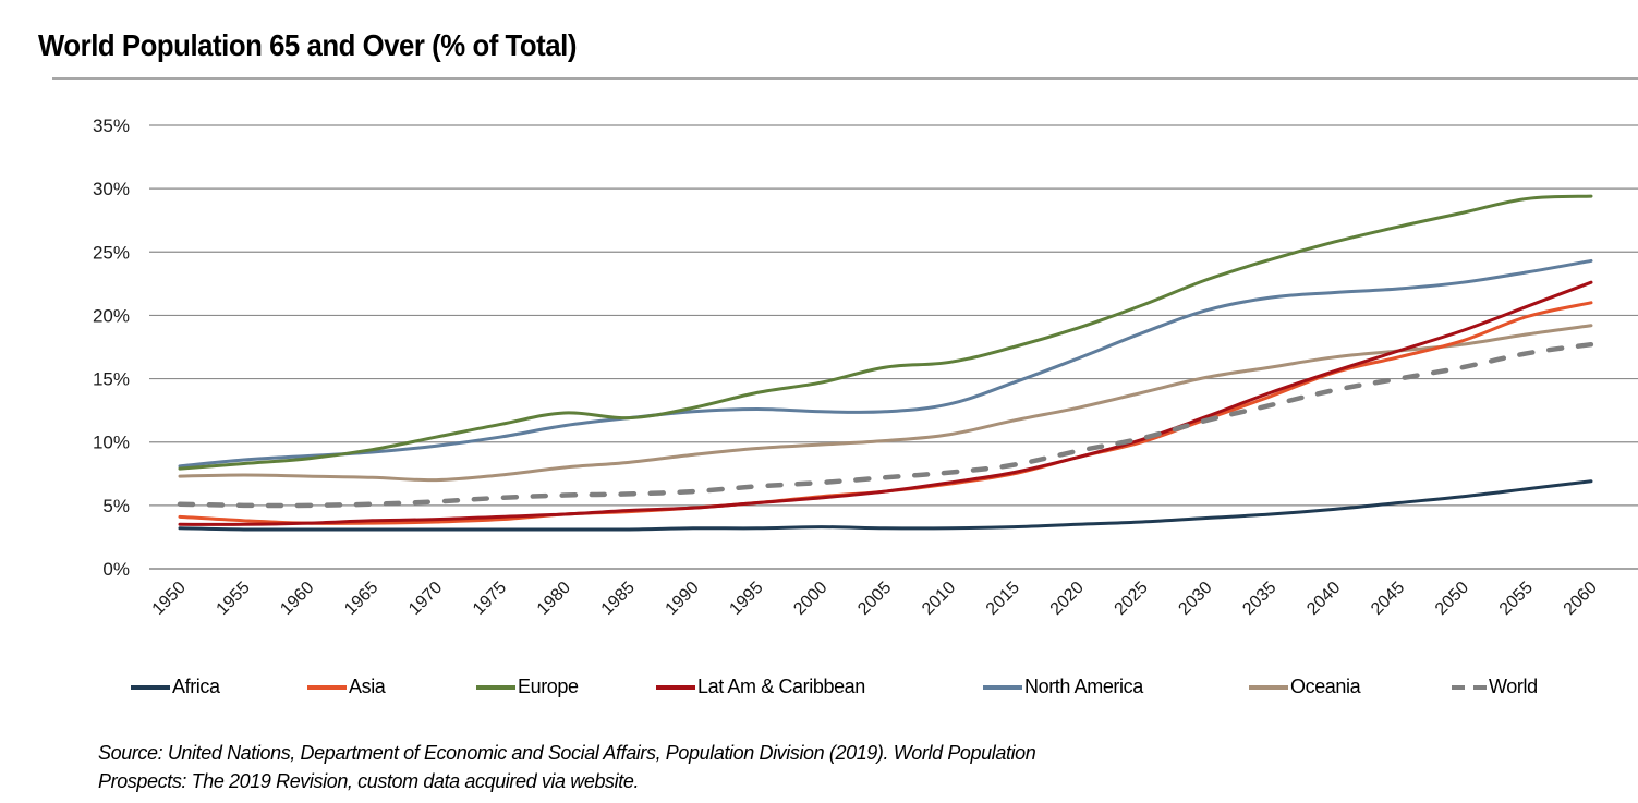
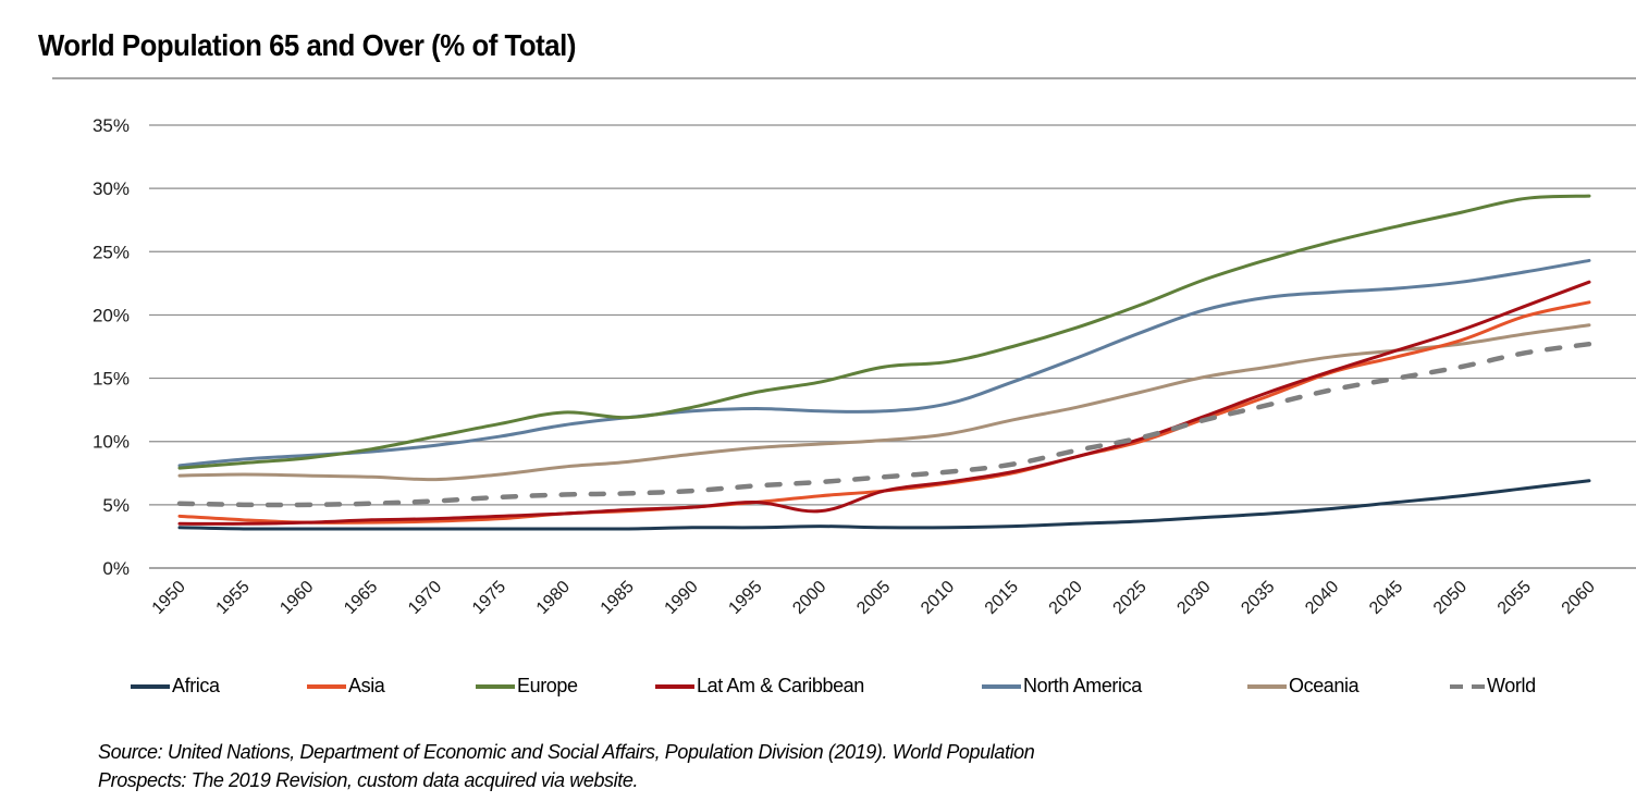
Lat Am & Caribbean/2000: 5.6% -> 4.5%
